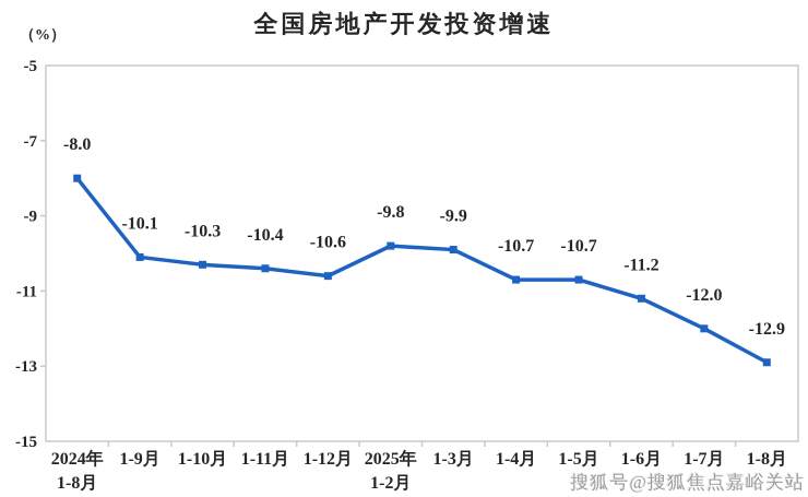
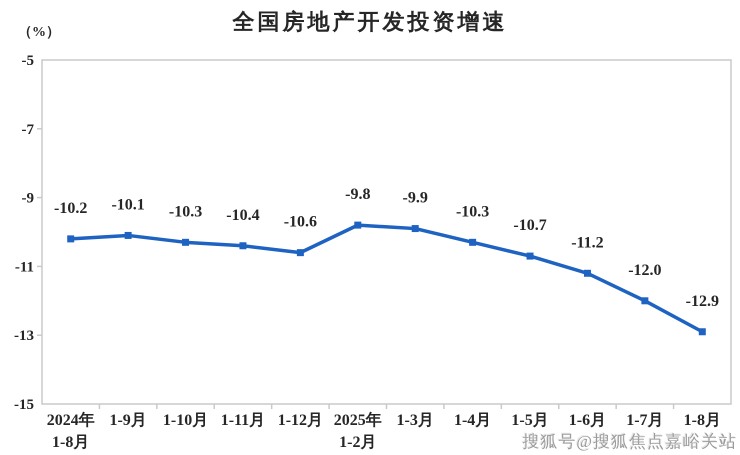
2024年 1-8月: -8.0 -> -10.2
1-4月: -10.7 -> -10.3
